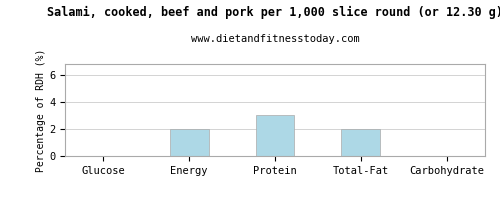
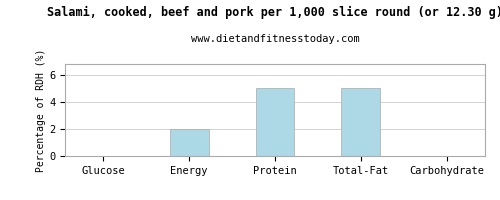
Protein: 3 -> 5
Total-Fat: 2 -> 5
